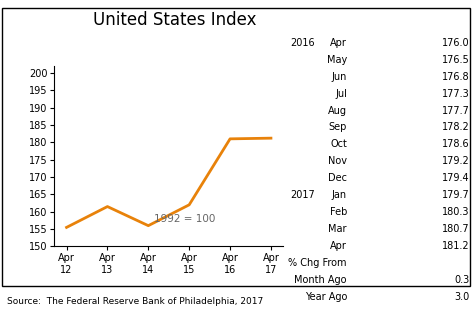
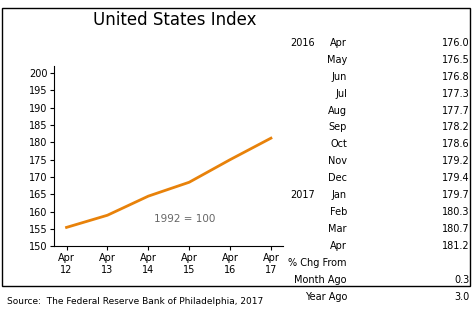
Apr 13: 161.5 -> 159.0
Apr 14: 156.0 -> 164.5
Apr 15: 162.0 -> 168.5
Apr 16: 181.0 -> 175.0
